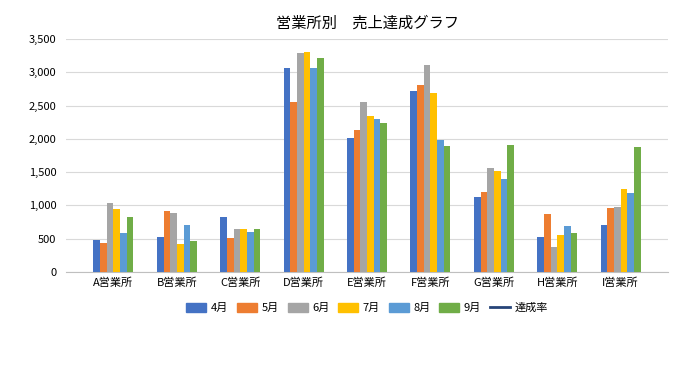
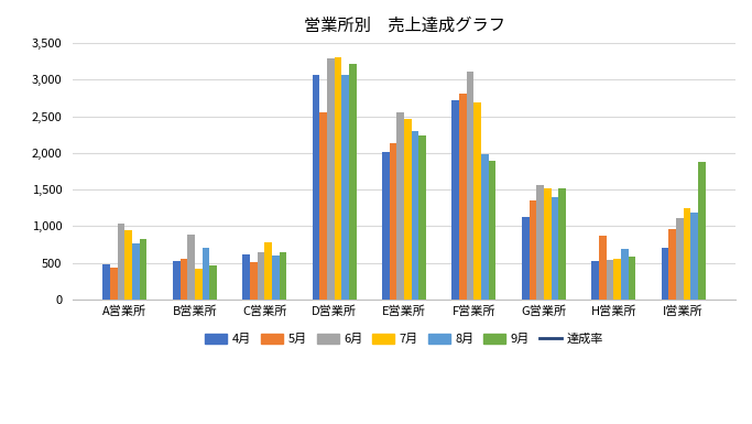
8月/A営業所: 580 -> 760
5月/B営業所: 920 -> 550
4月/C営業所: 820 -> 610
7月/C営業所: 640 -> 780
7月/E営業所: 2,340 -> 2,460
5月/G営業所: 1,200 -> 1,350
9月/G営業所: 1,900 -> 1,510
6月/H営業所: 380 -> 540
6月/I営業所: 980 -> 1,110
